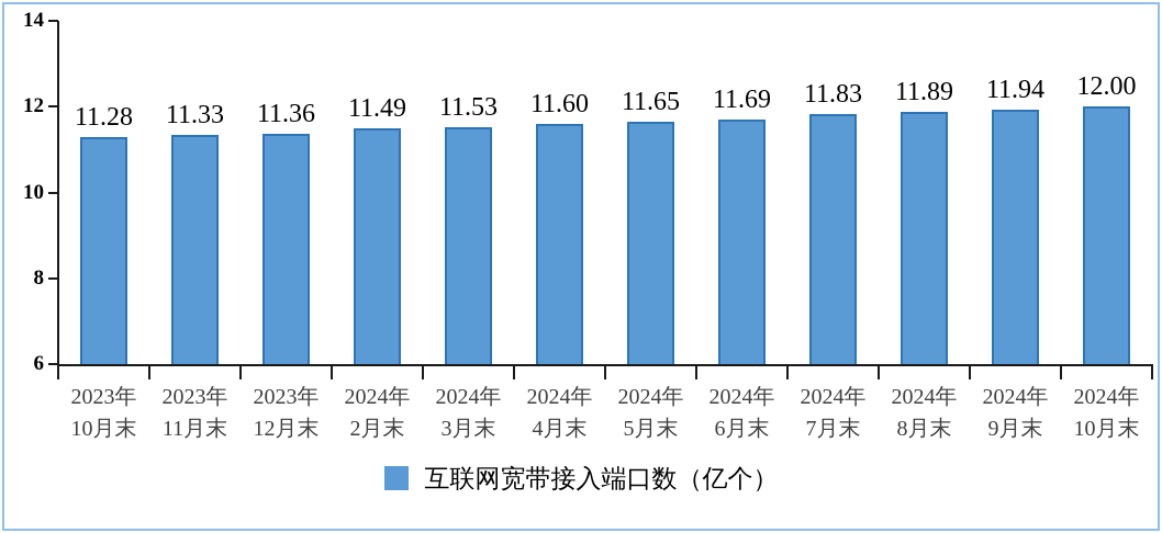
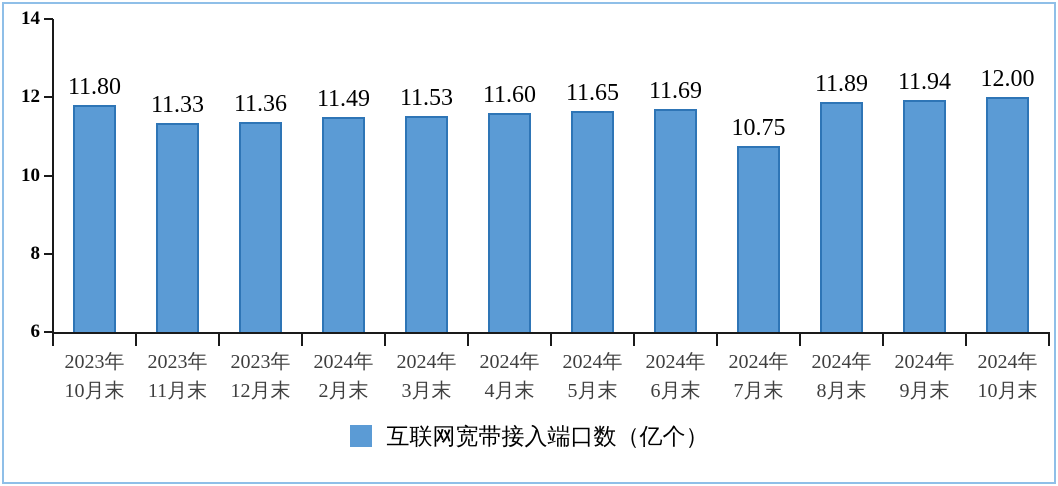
2023年 10月末: 11.28 -> 11.80
2024年 7月末: 11.83 -> 10.75
